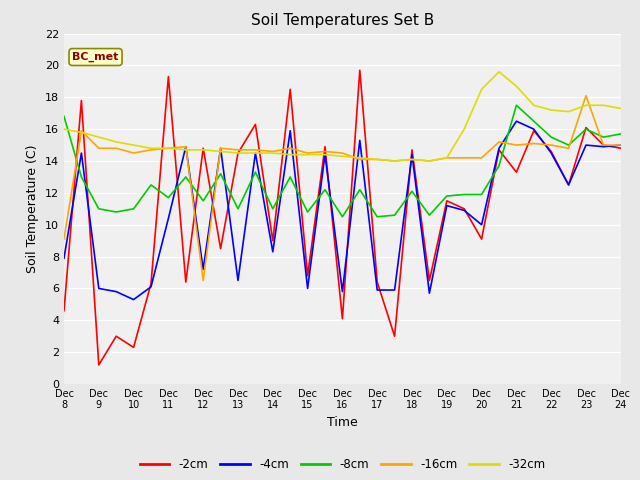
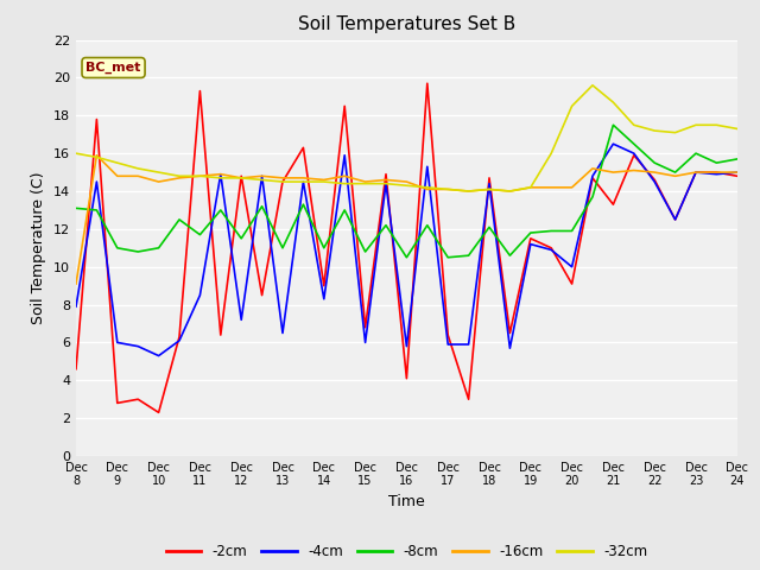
-8cm/Dec 8: 16.8 -> 13.1
-2cm/Dec 9: 1.2 -> 2.8
-4cm/Dec 11: 10.4 -> 8.5
-16cm/Dec 12: 6.5 -> 14.7
-2cm/Dec 23: 16.1 -> 15.0
-16cm/Dec 23: 18.1 -> 15.0
